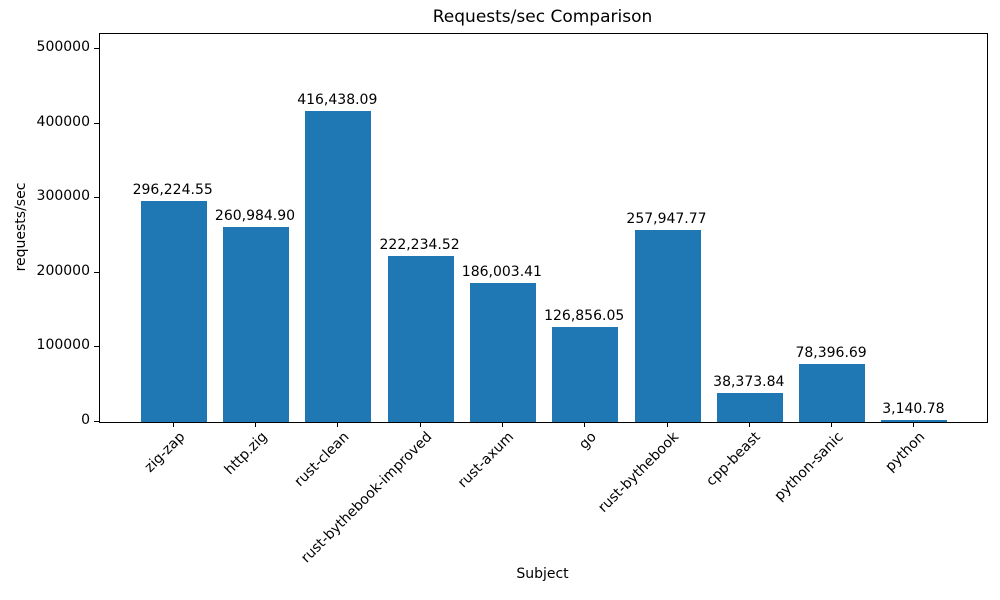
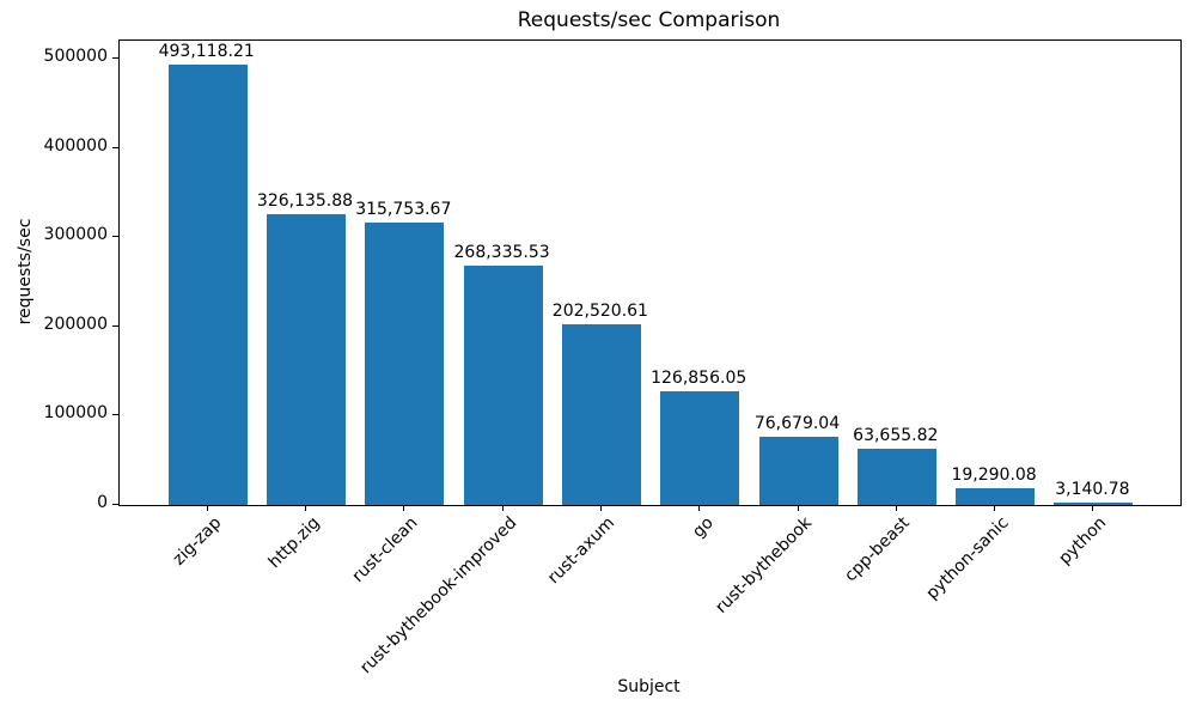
zig-zap: 296,224.55 -> 493,118.21
http.zig: 260,984.90 -> 326,135.88
rust-clean: 416,438.09 -> 315,753.67
rust-bythebook-improved: 222,234.52 -> 268,335.53
rust-axum: 186,003.41 -> 202,520.61
rust-bythebook: 257,947.77 -> 76,679.04
cpp-beast: 38,373.84 -> 63,655.82
python-sanic: 78,396.69 -> 19,290.08
